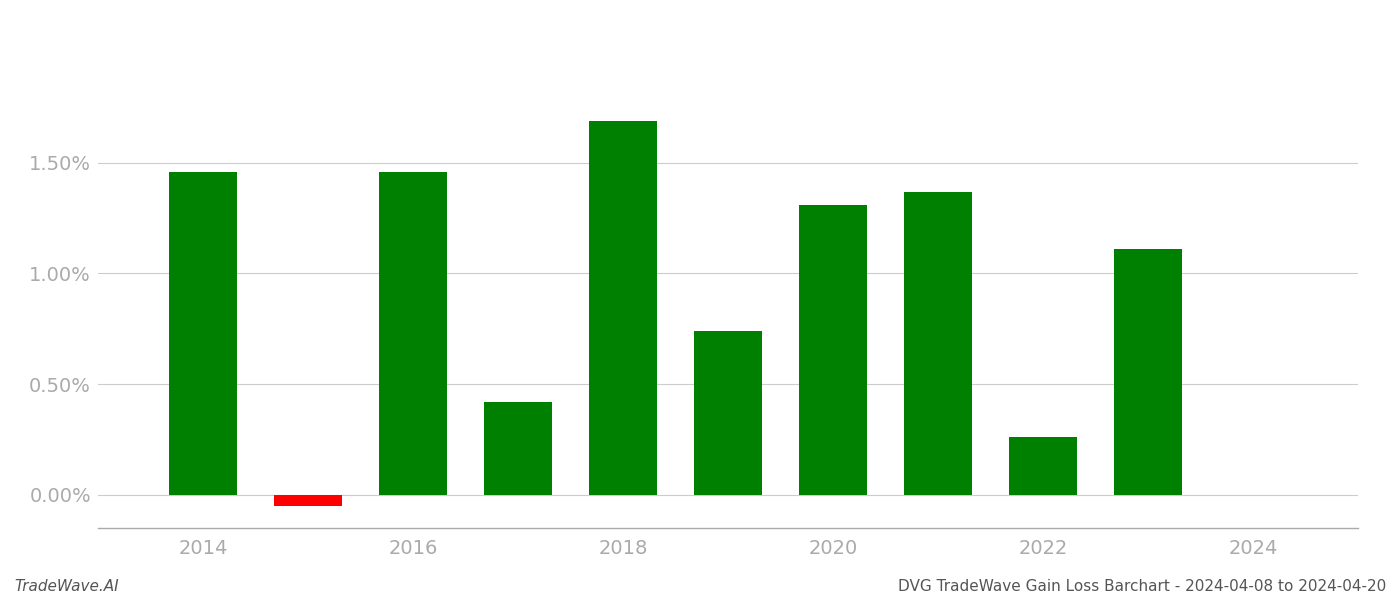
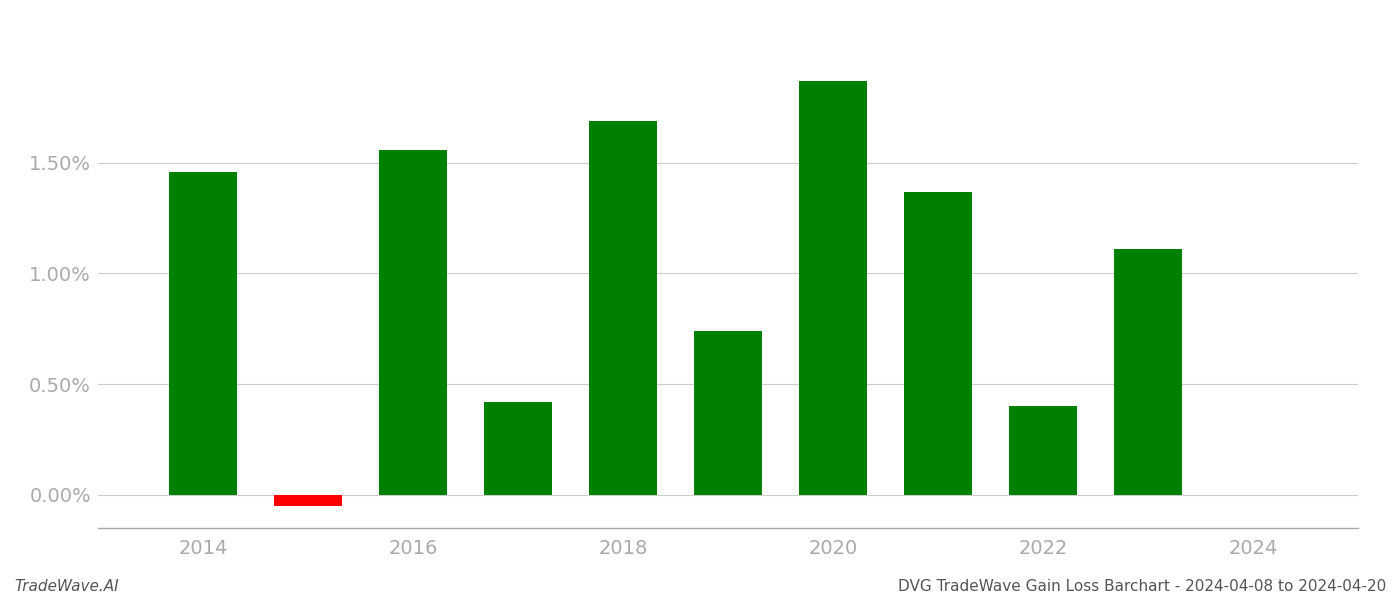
2016: 1.46% -> 1.56%
2020: 1.31% -> 1.87%
2022: 0.26% -> 0.40%
